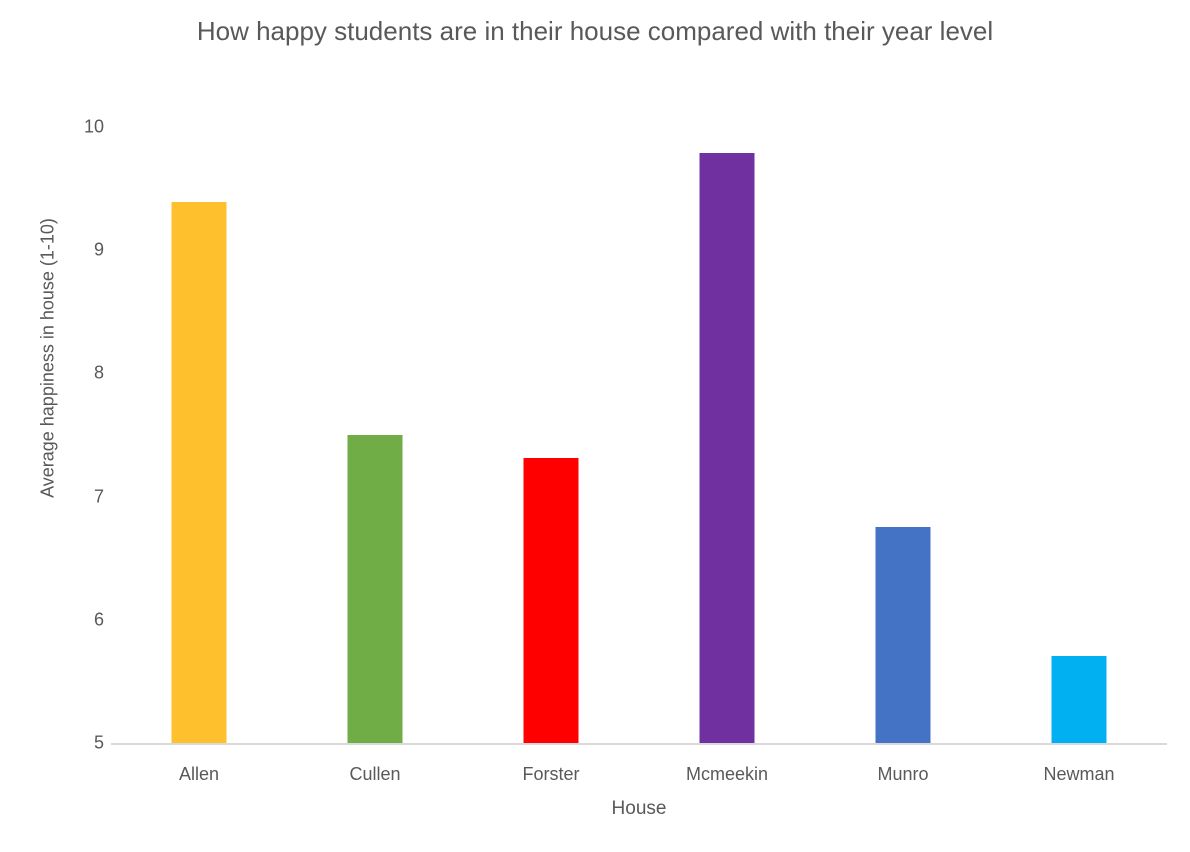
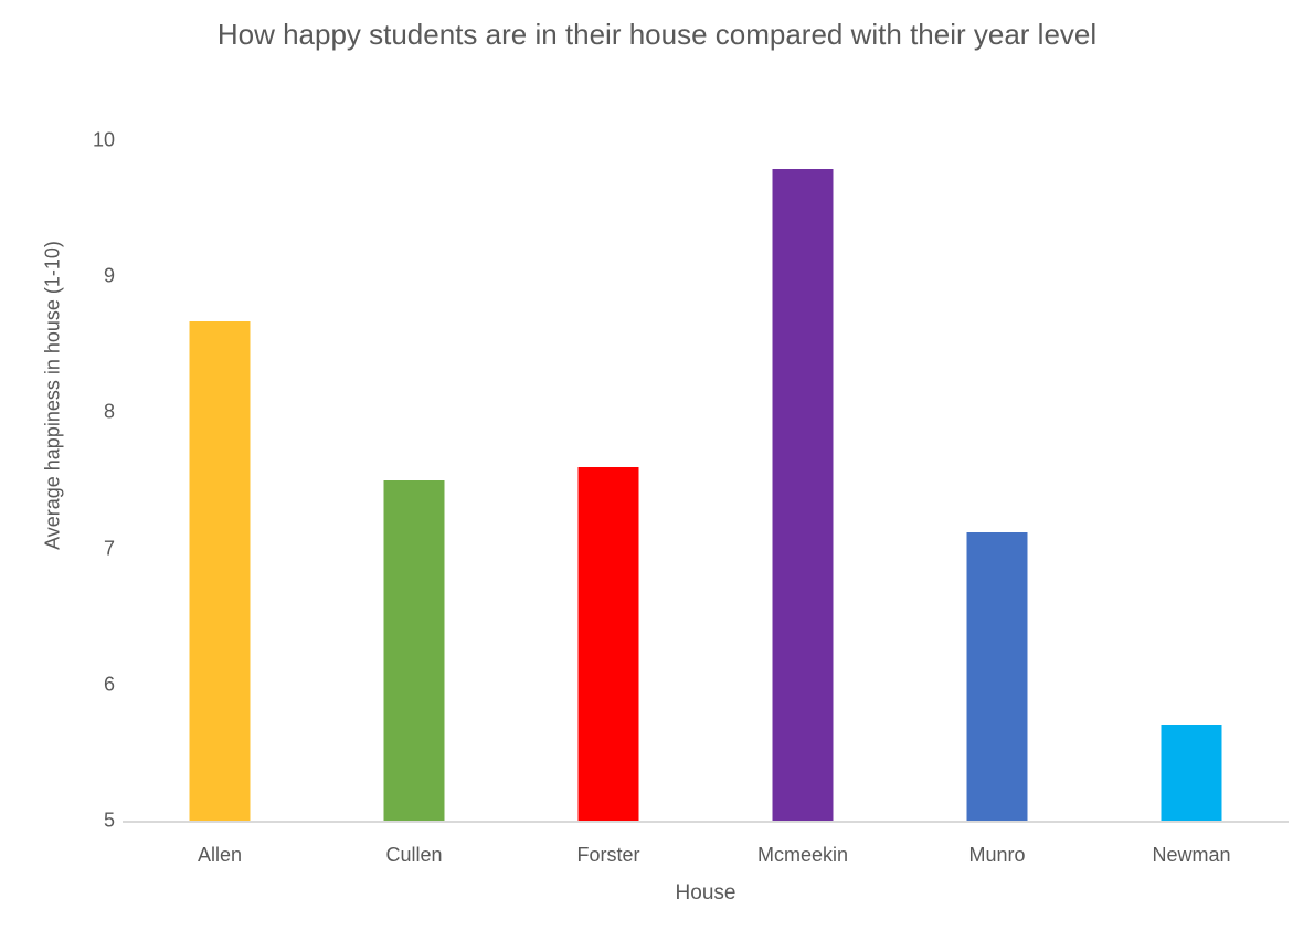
Allen: 9.39 -> 8.67
Forster: 7.31 -> 7.60
Munro: 6.75 -> 7.12
